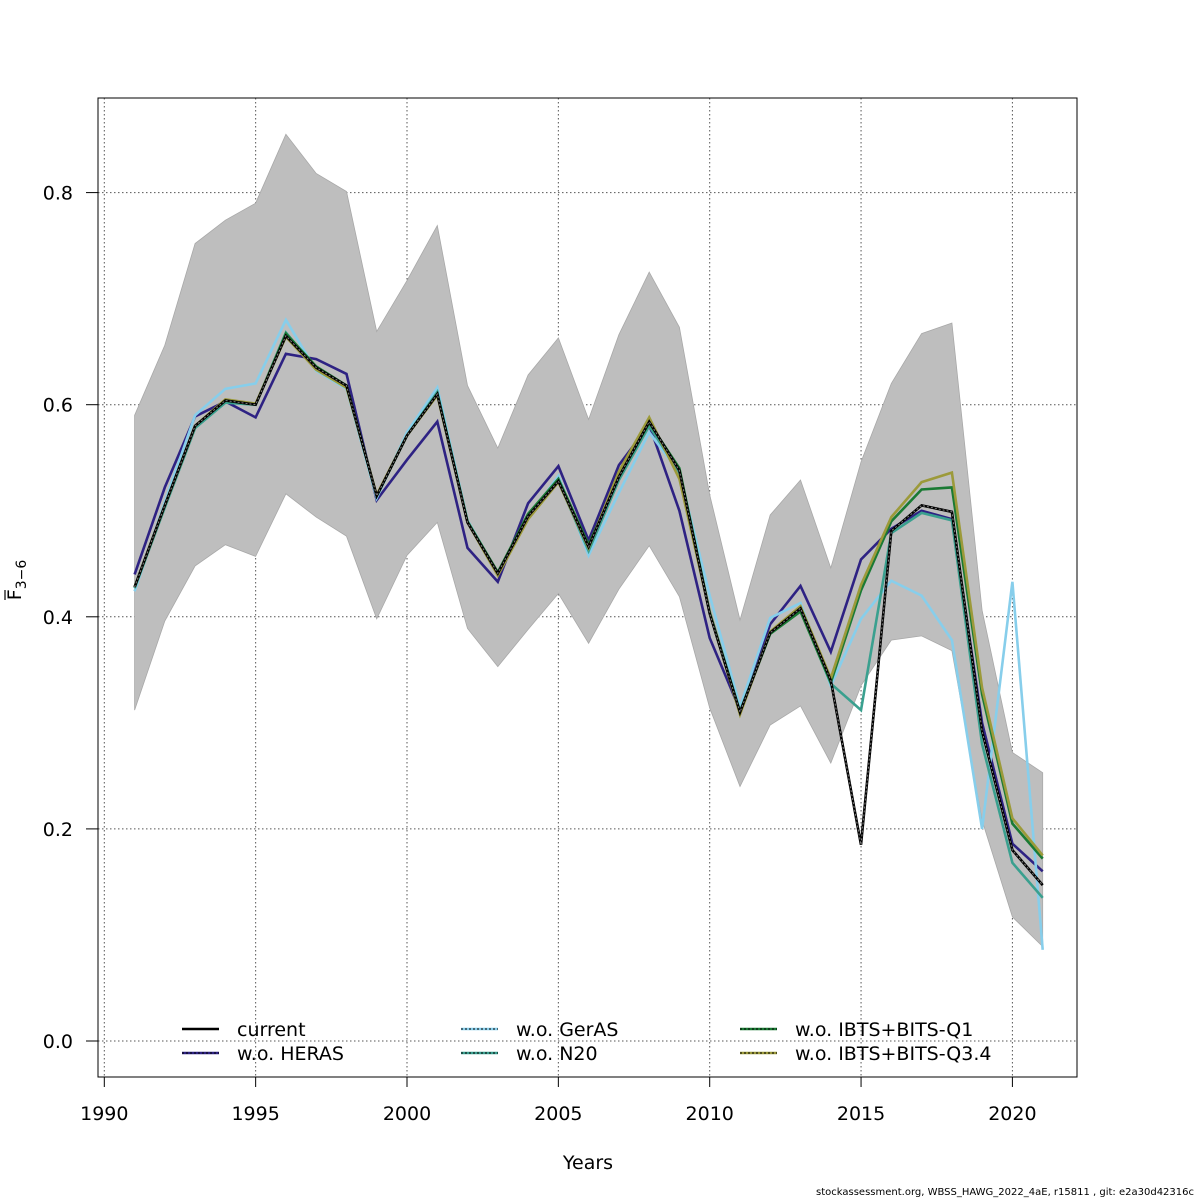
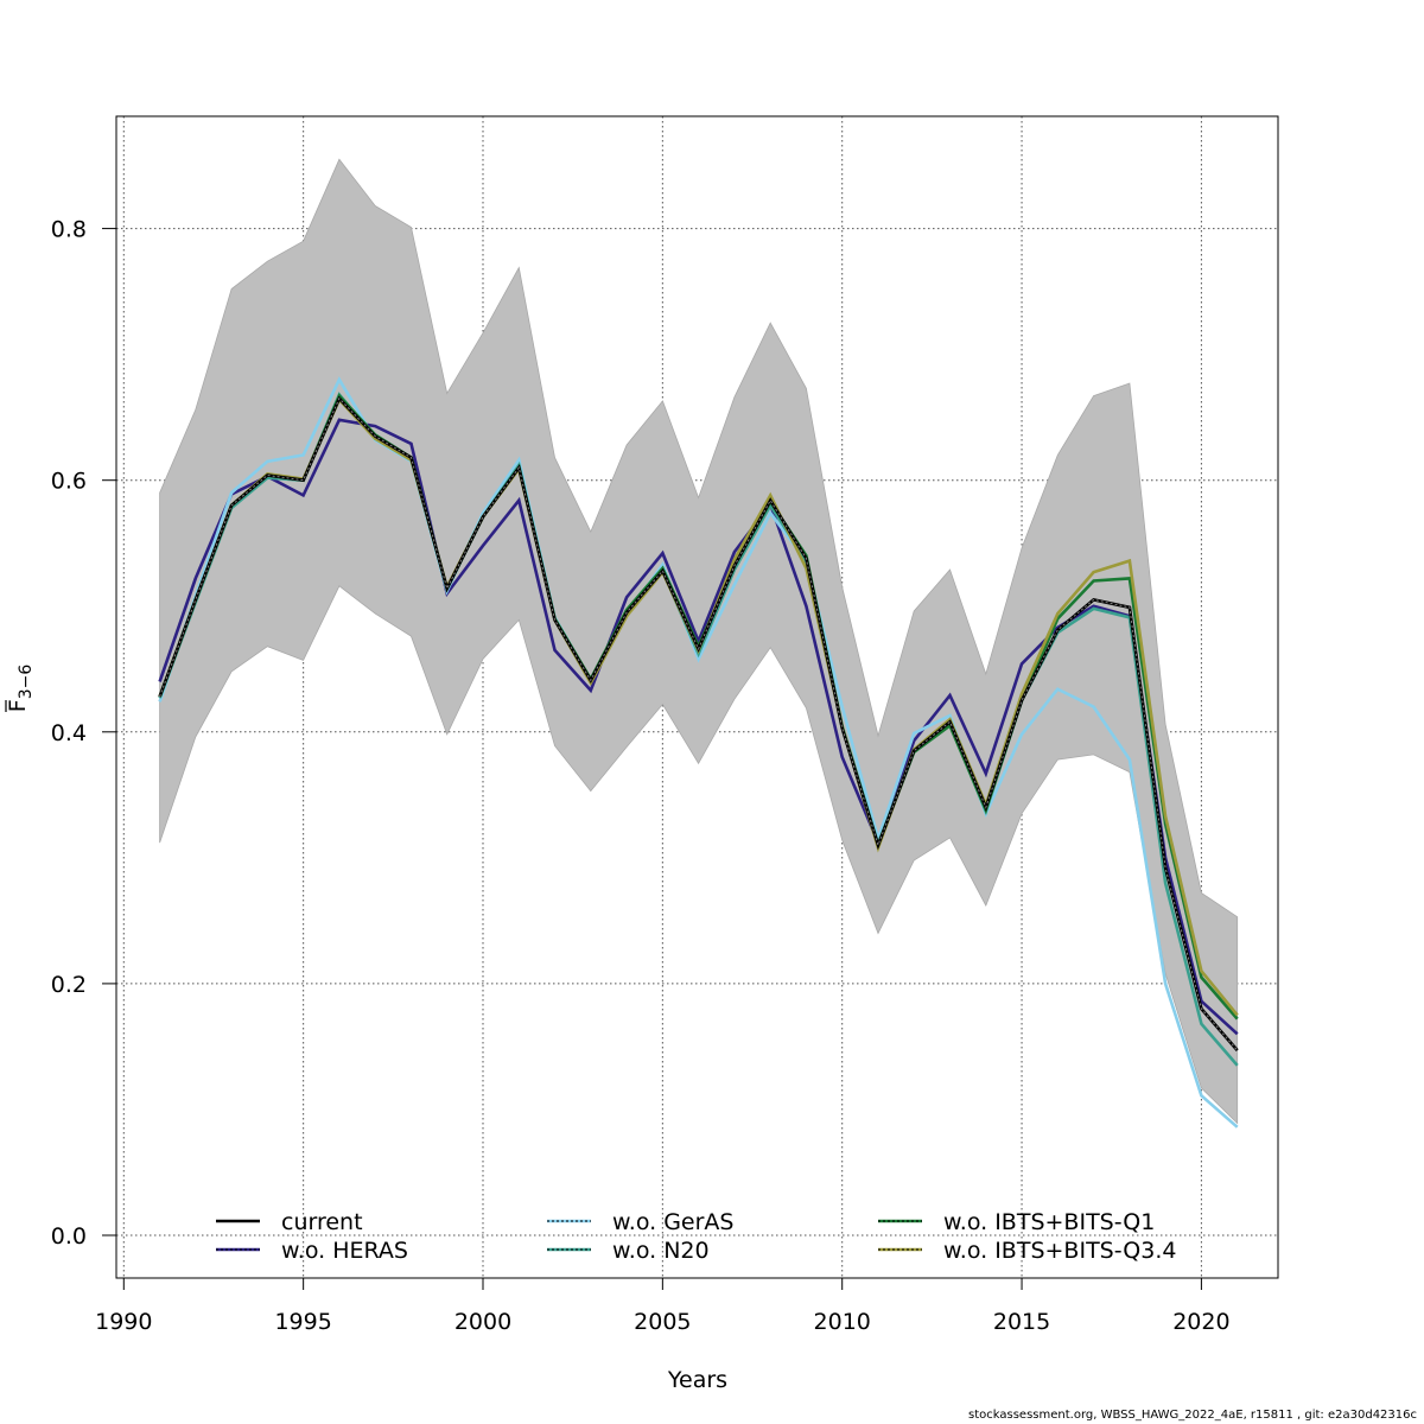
current/2015: 0.185 -> 0.425
w.o. N20/2015: 0.312 -> 0.425
w.o. GerAS/2020: 0.433 -> 0.111
